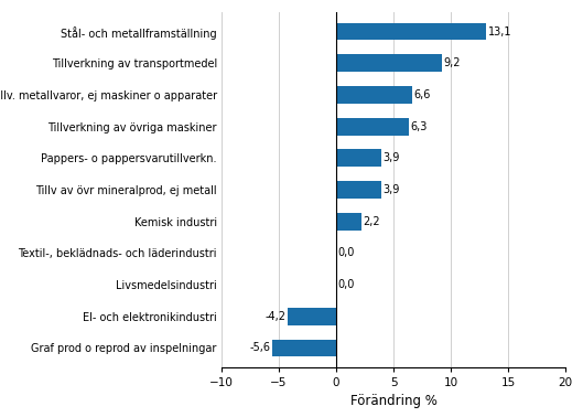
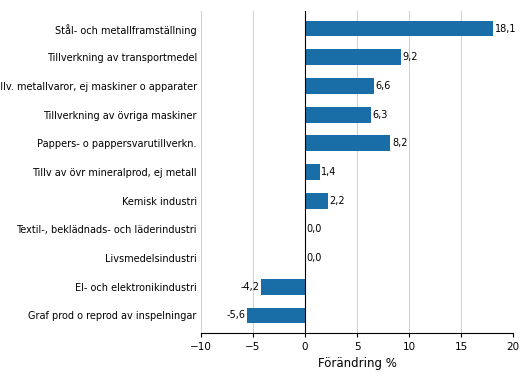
Stål- och metallframställning: 13,1 -> 18,1
Pappers- o pappersvarutillverkn.: 3,9 -> 8,2
Tillv av övr mineralprod, ej metall: 3,9 -> 1,4
